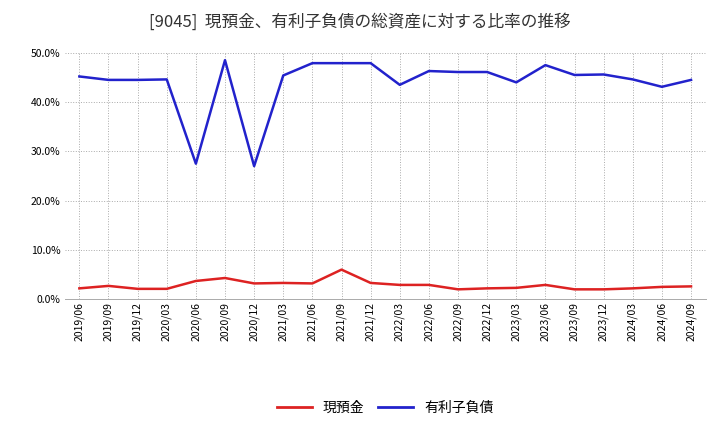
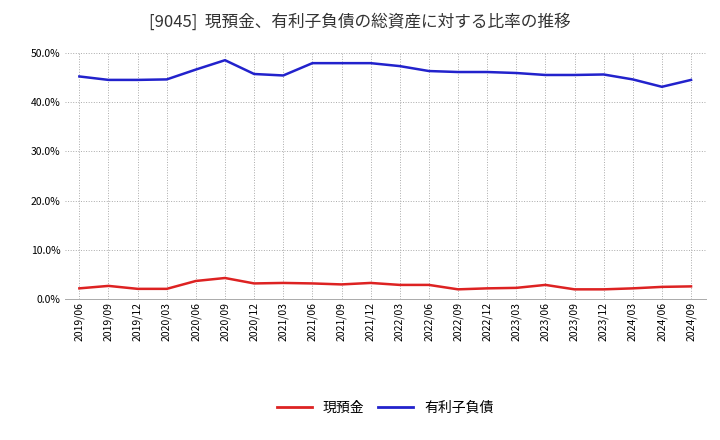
有利子負債/2020/06: 27.5% -> 46.6%
有利子負債/2020/12: 27.0% -> 45.7%
現預金/2021/09: 6.0% -> 3.0%
有利子負債/2022/03: 43.5% -> 47.3%
有利子負債/2023/03: 44.0% -> 45.9%
有利子負債/2023/06: 47.5% -> 45.5%
